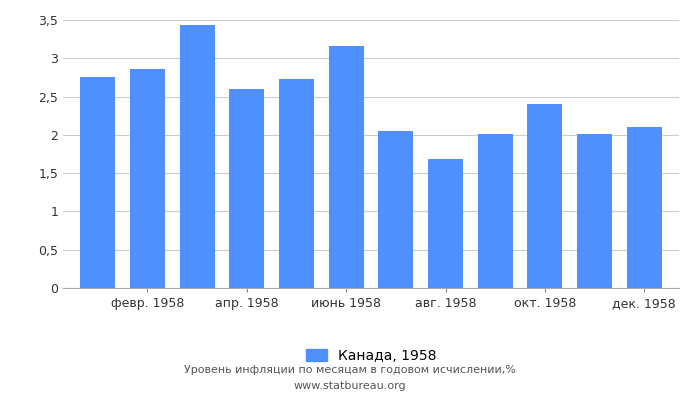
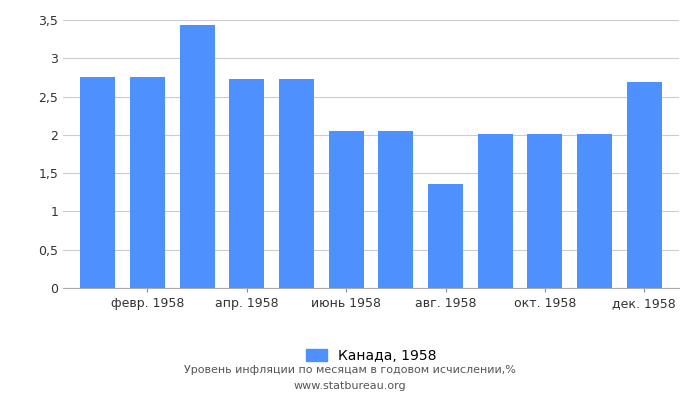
февр. 1958: 2,86 -> 2,75
апр. 1958: 2,60 -> 2,73
июнь 1958: 3,16 -> 2,05
авг. 1958: 1,68 -> 1,36
окт. 1958: 2,40 -> 2,01
дек. 1958: 2,10 -> 2,69
